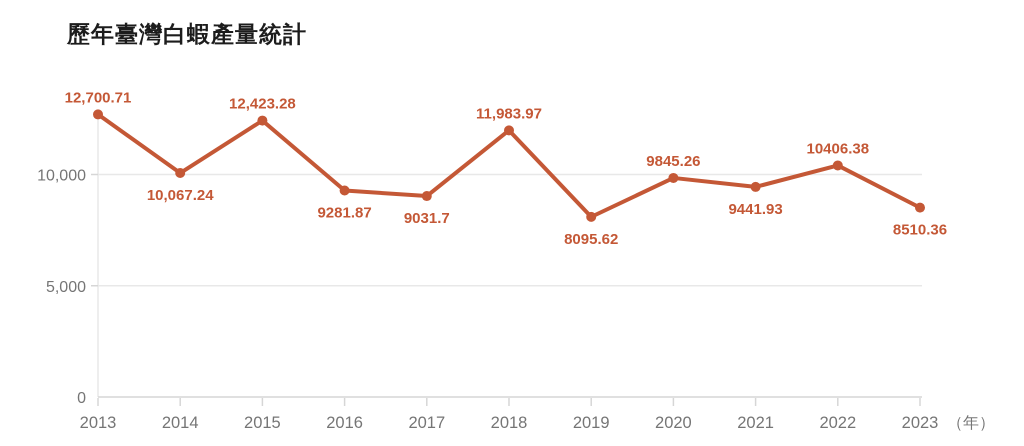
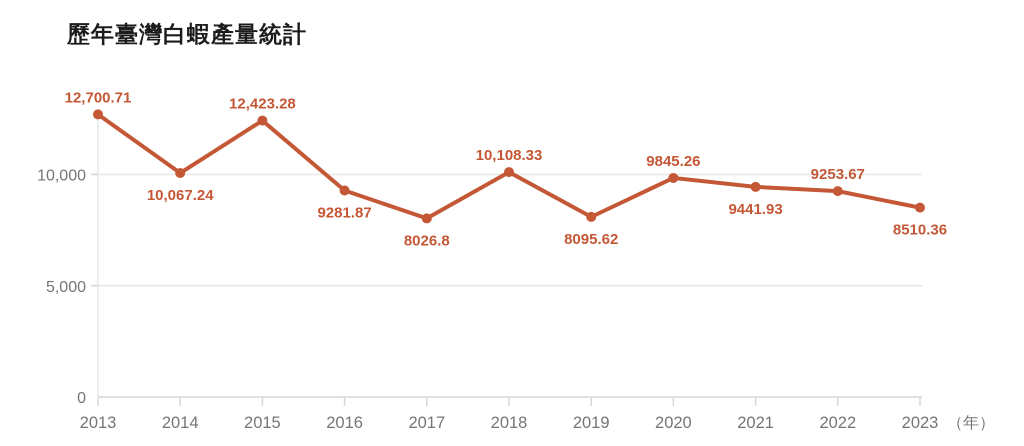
2017: 9031.7 -> 8026.8
2018: 11,983.97 -> 10,108.33
2022: 10406.38 -> 9253.67
